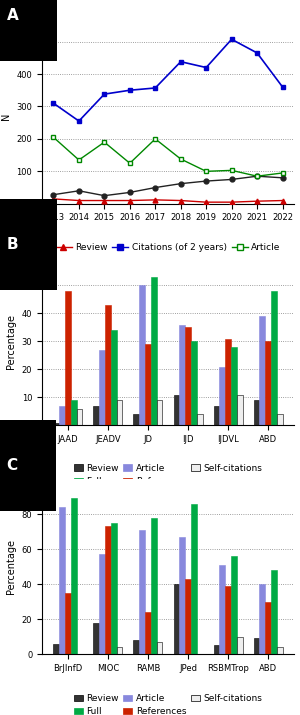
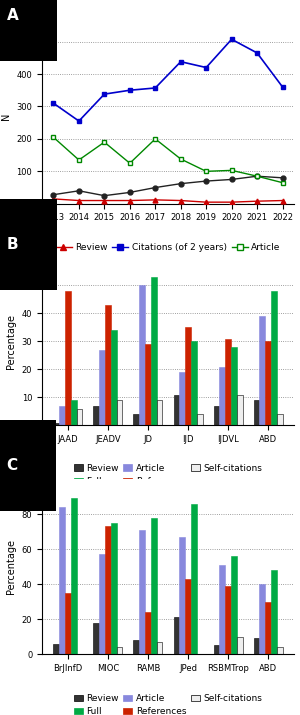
Article/2022: 95 -> 65
Article/IJD: 36 -> 19
Review/JPed: 40 -> 21
